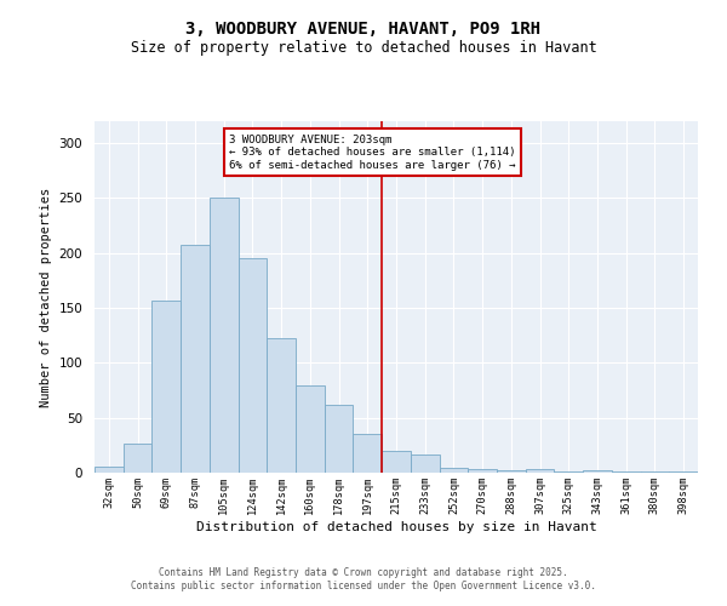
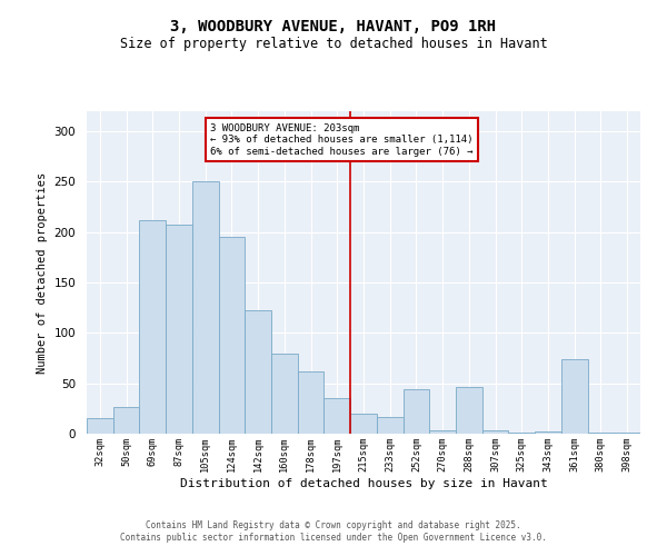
32sqm: 5 -> 16
69sqm: 157 -> 212
252sqm: 4 -> 44
288sqm: 2 -> 46
361sqm: 1 -> 74
